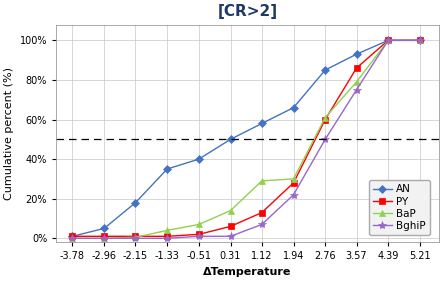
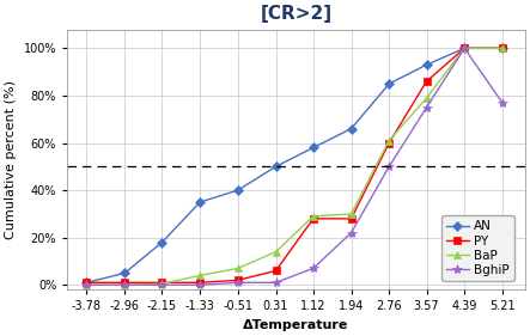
PY/1.12: 13% -> 28%
BghiP/5.21: 100% -> 77%
